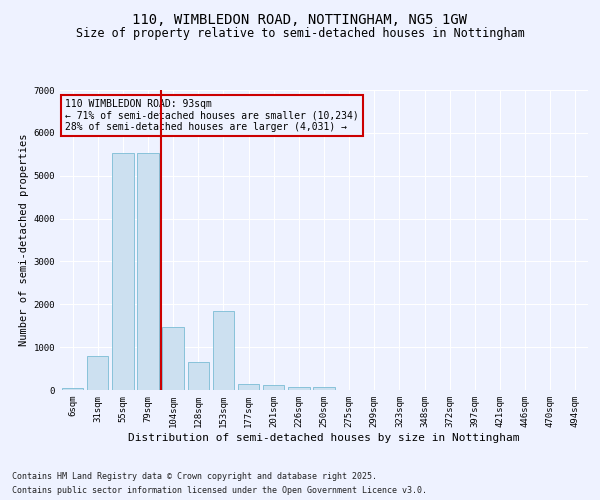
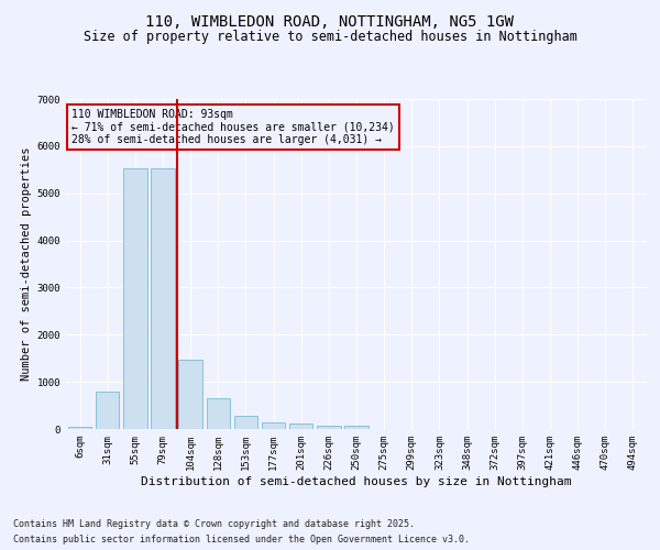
153sqm: 1850 -> 290
